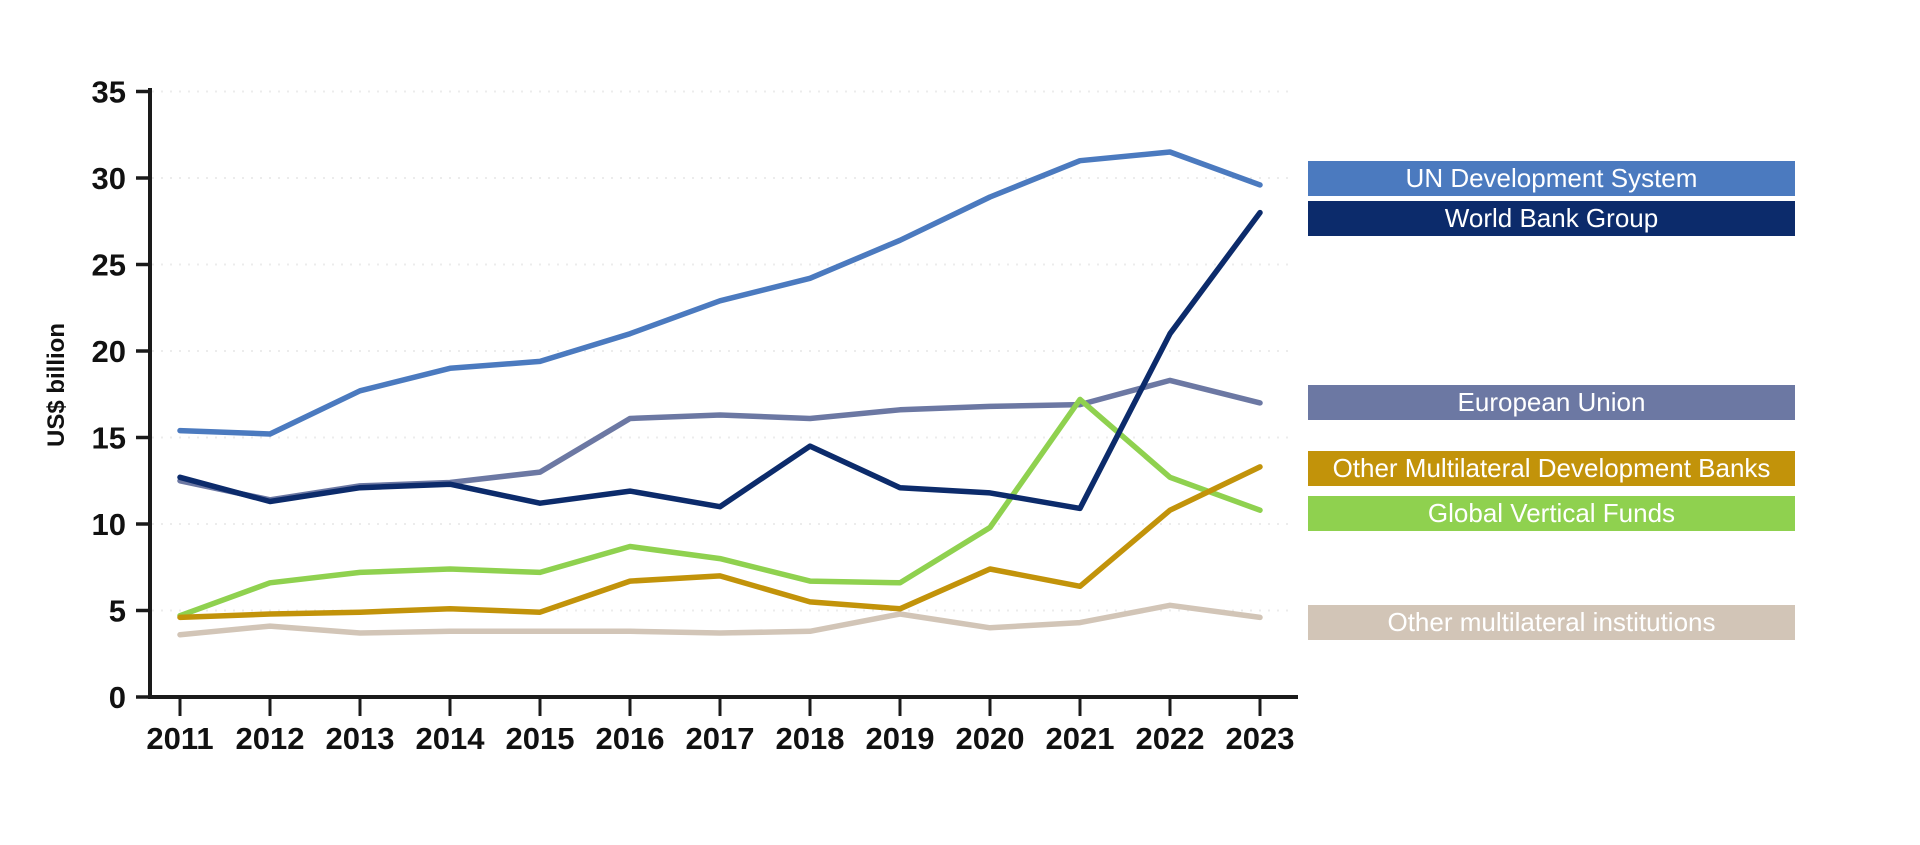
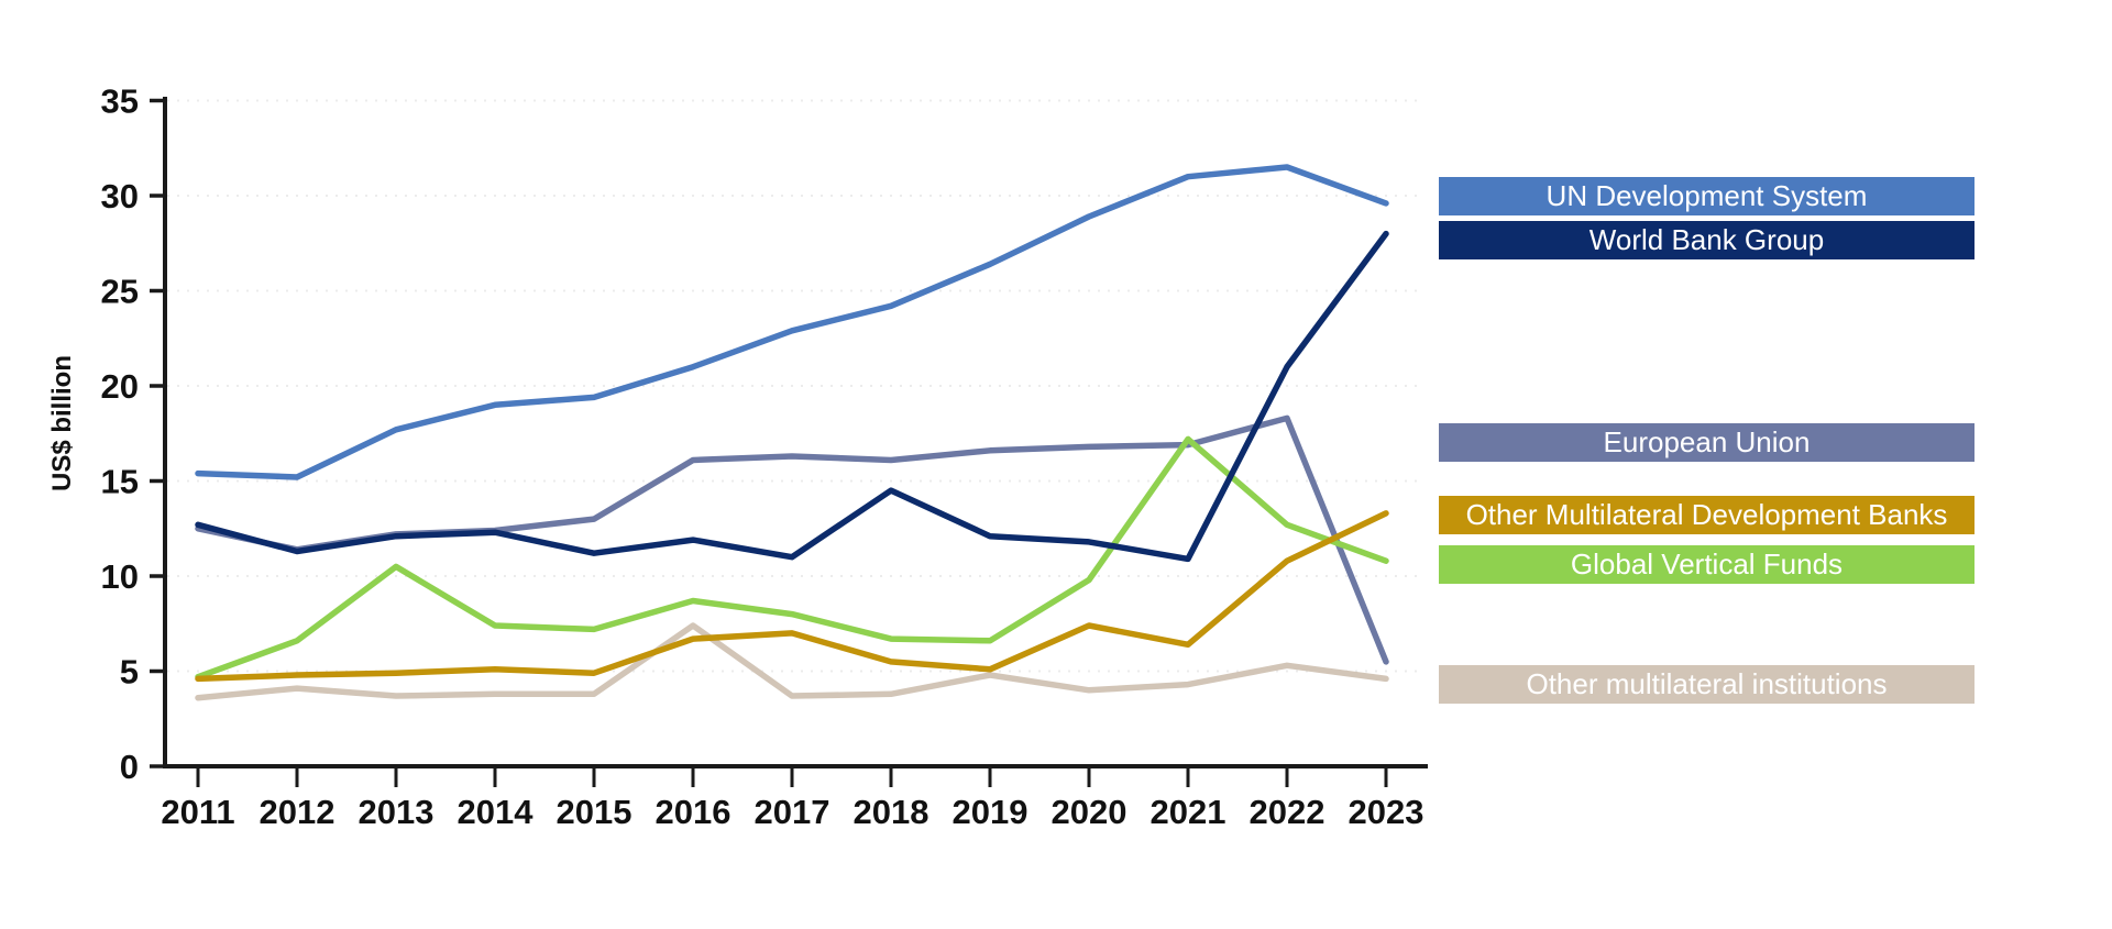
Global Vertical Funds/2013: 7.2 -> 10.5
Other multilateral institutions/2016: 3.8 -> 7.4
European Union/2023: 17.0 -> 5.5
